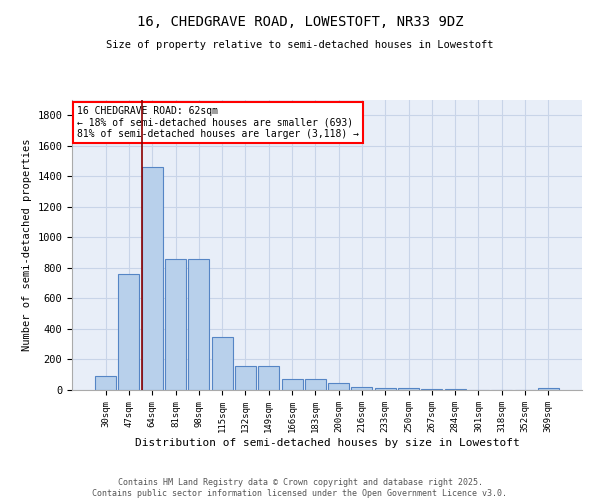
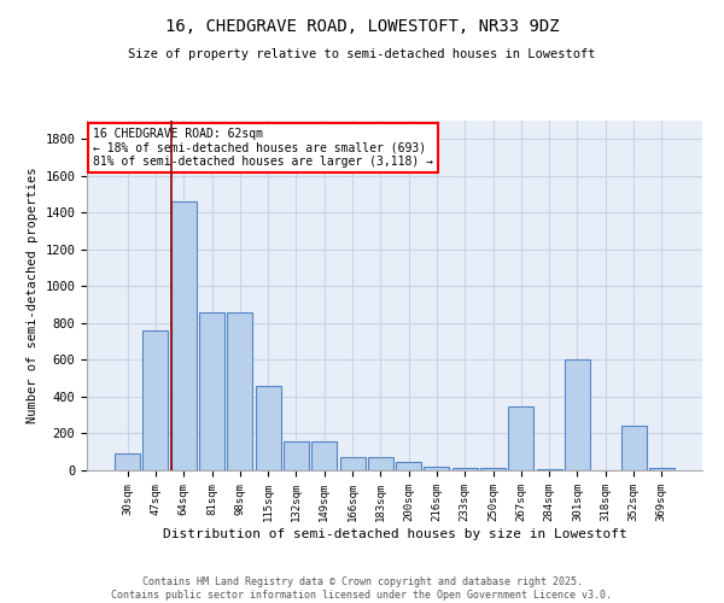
115sqm: 350 -> 460
267sqm: 0 -> 350
301sqm: 0 -> 600
352sqm: 0 -> 240
